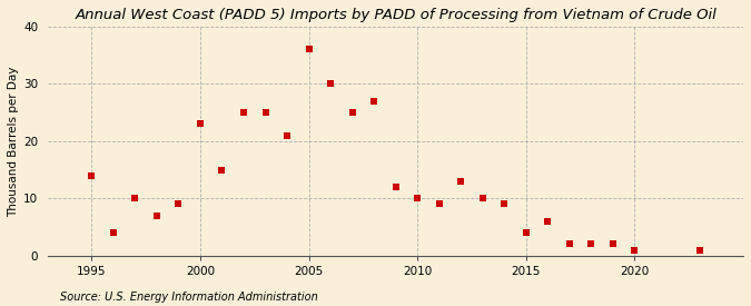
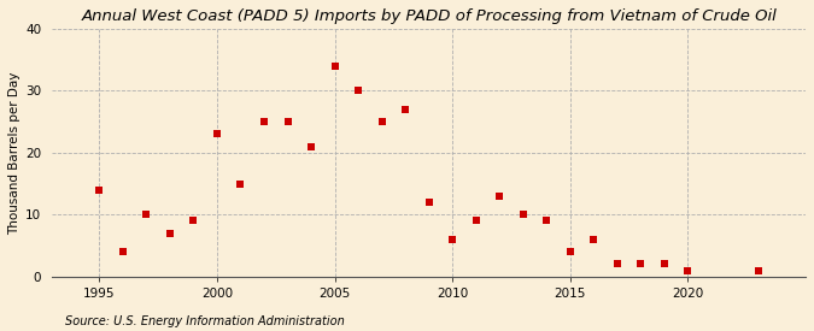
2005: 36 -> 34
2010: 10 -> 6
